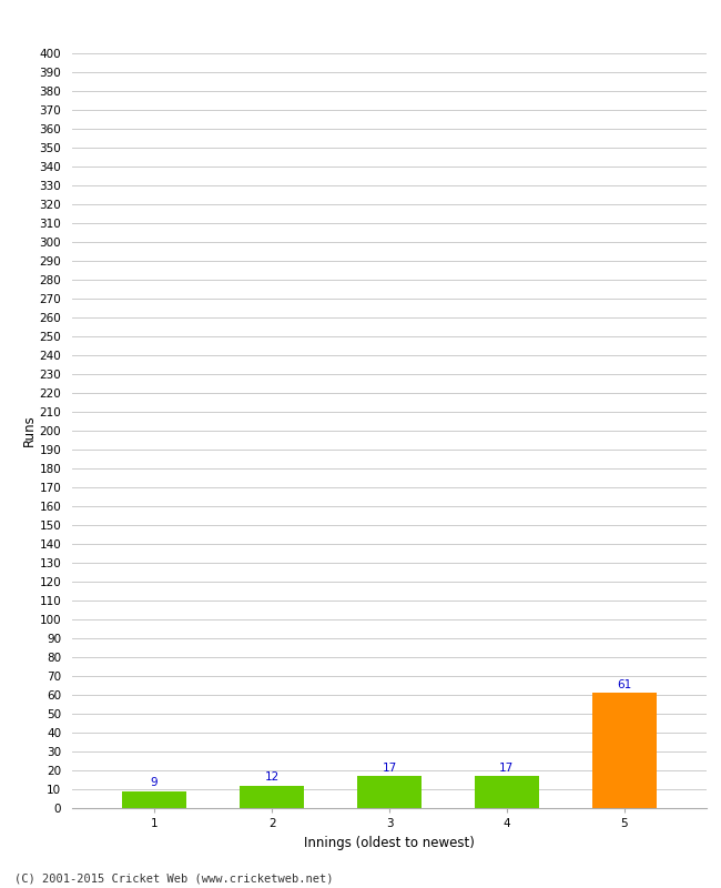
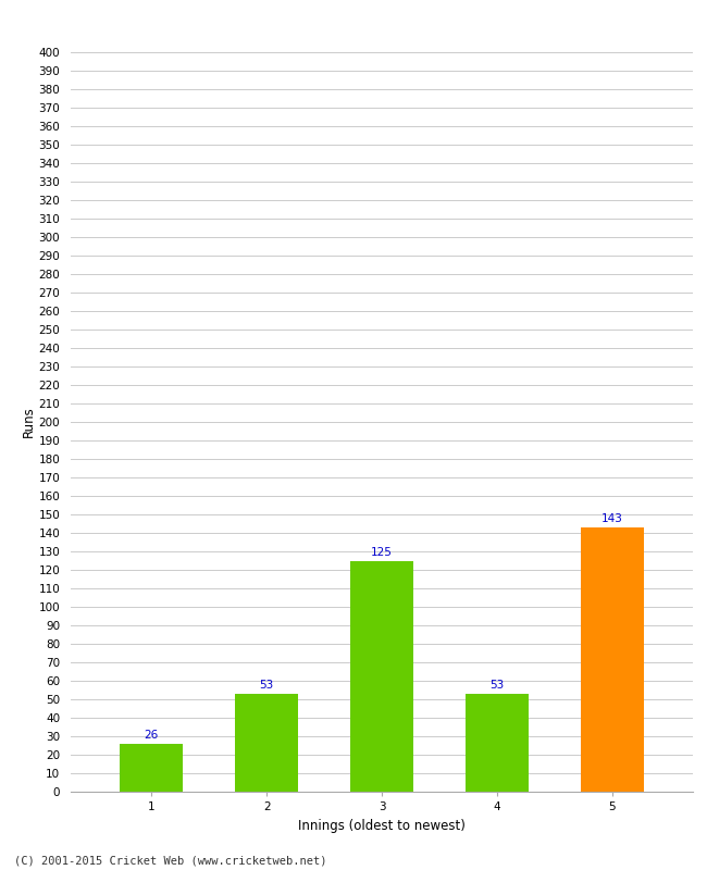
1: 9 -> 26
2: 12 -> 53
3: 17 -> 125
4: 17 -> 53
5: 61 -> 143
